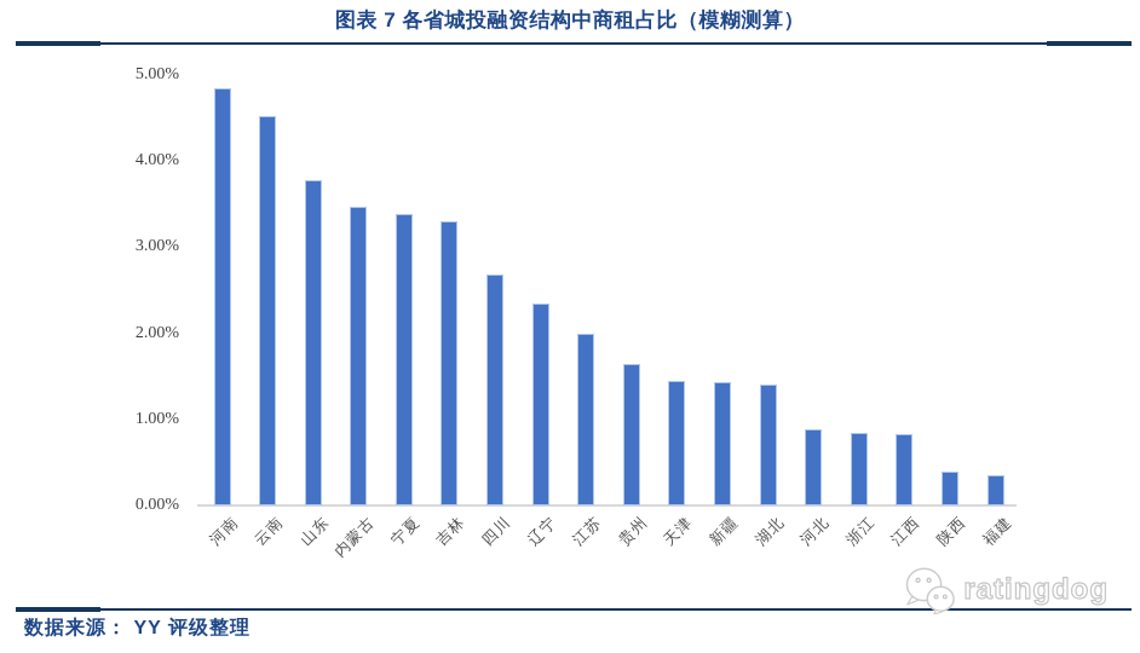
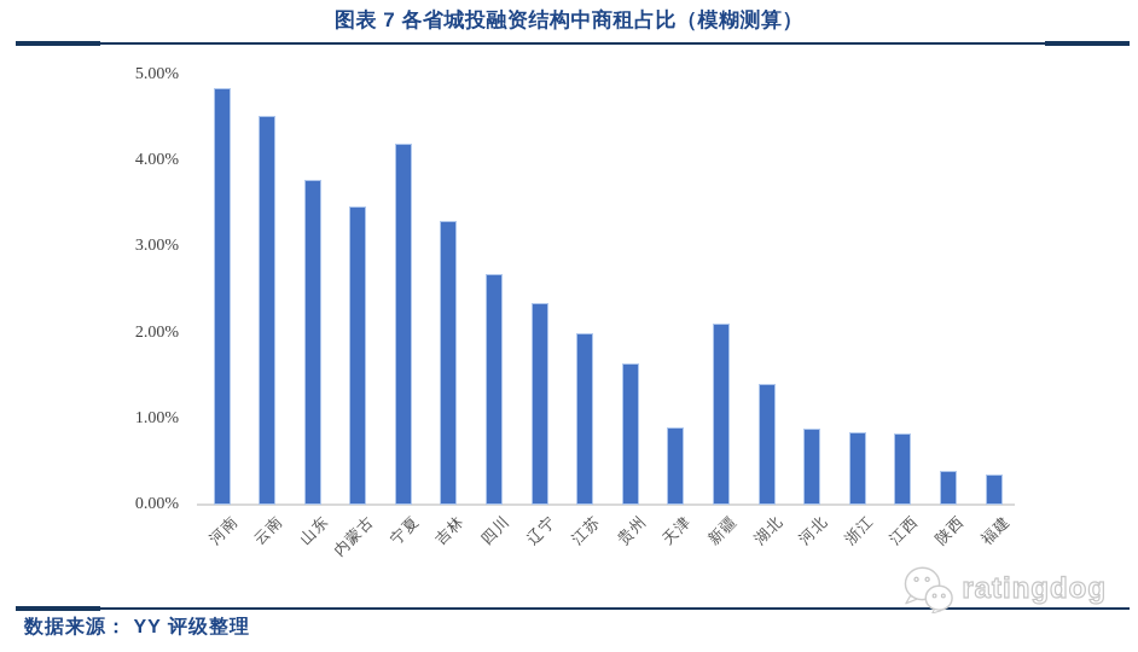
宁夏: 3.4% -> 4.2%
天津: 1.4% -> 0.9%
新疆: 1.4% -> 2.1%
